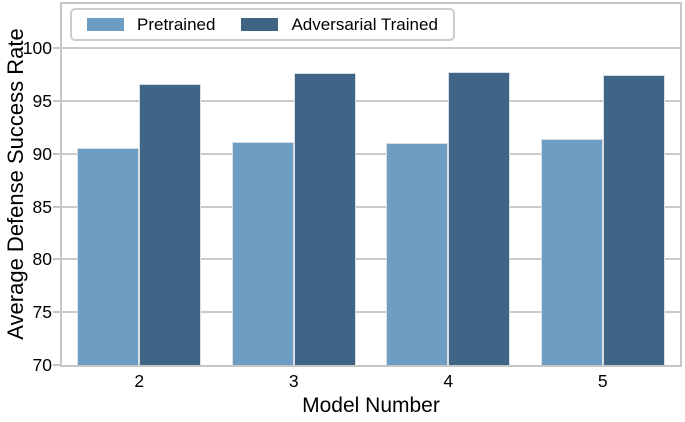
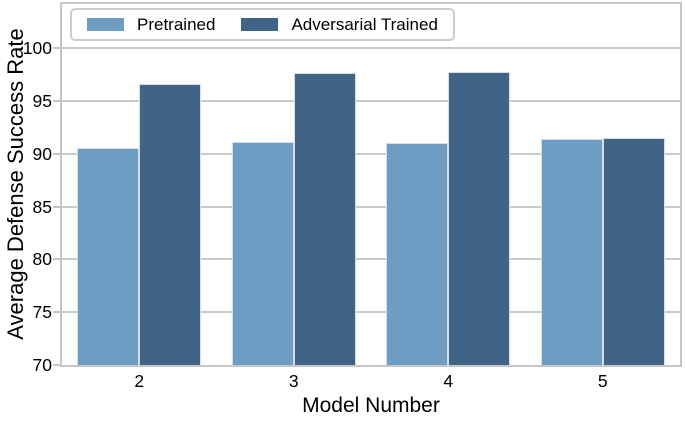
Adversarial Trained/5: 97.5 -> 91.5
